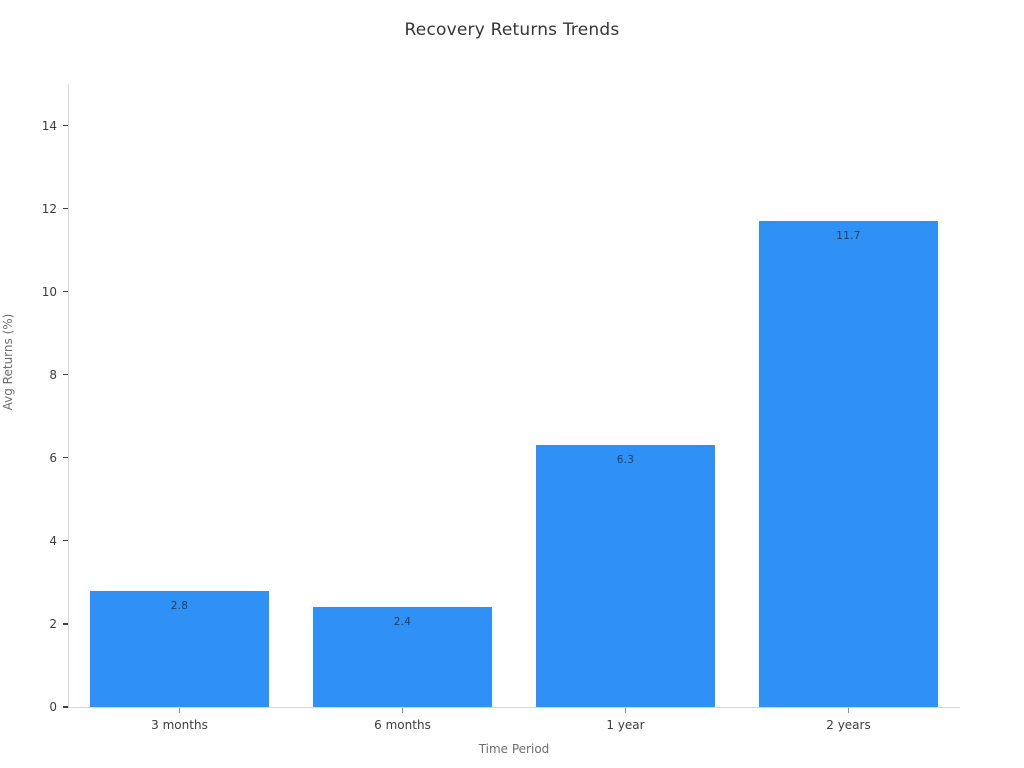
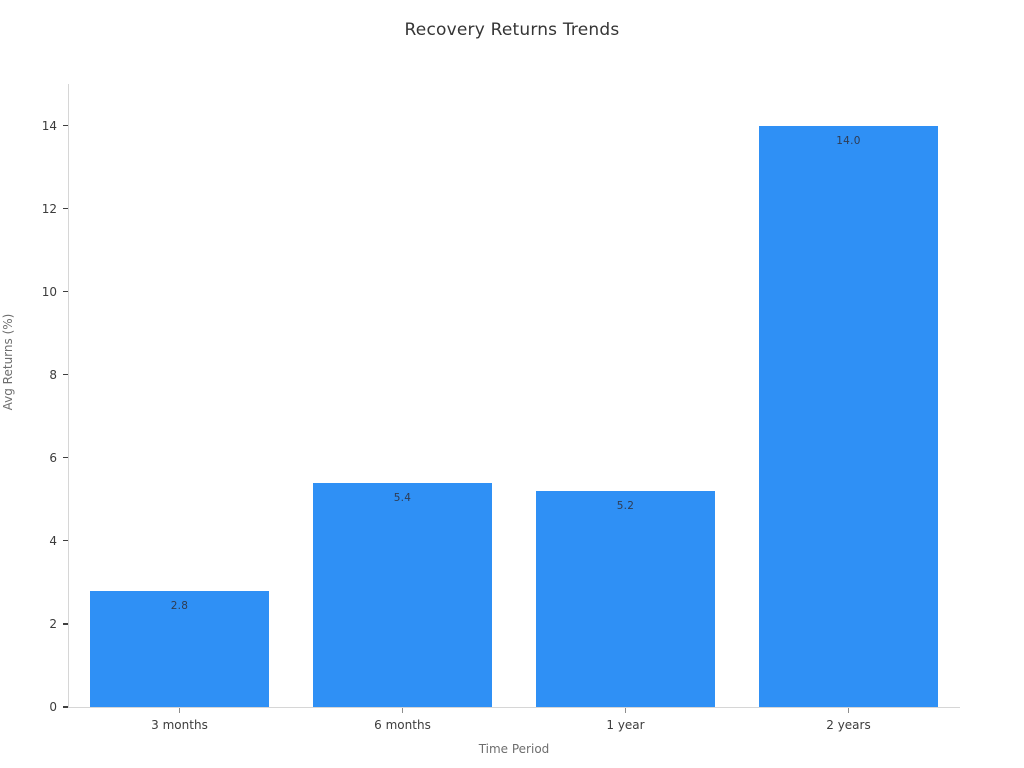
6 months: 2.4 -> 5.4
1 year: 6.3 -> 5.2
2 years: 11.7 -> 14.0
